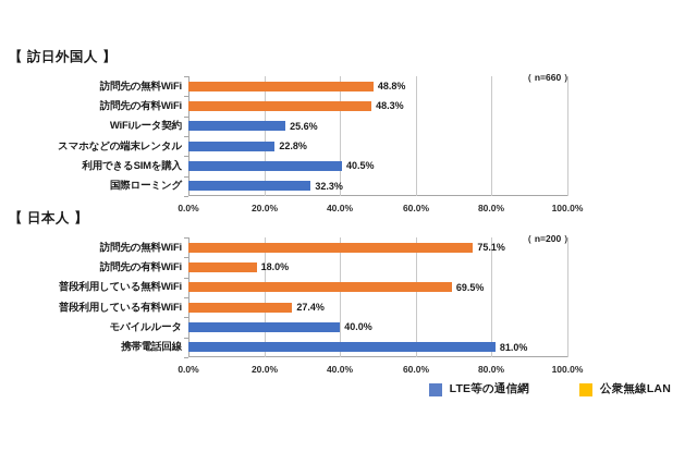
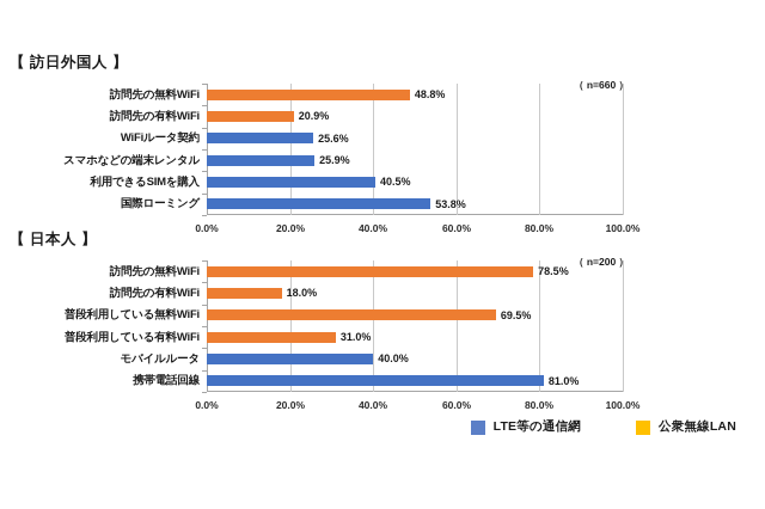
【 訪日外国人 】/訪問先の有料WiFi: 48.3% -> 20.9%
【 訪日外国人 】/スマホなどの端末レンタル: 22.8% -> 25.9%
【 訪日外国人 】/国際ローミング: 32.3% -> 53.8%
【 日本人 】/訪問先の無料WiFi: 75.1% -> 78.5%
【 日本人 】/普段利用している有料WiFi: 27.4% -> 31.0%
